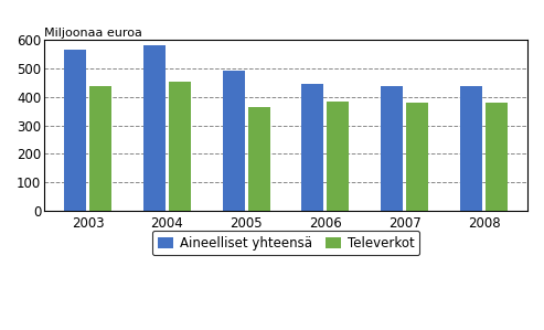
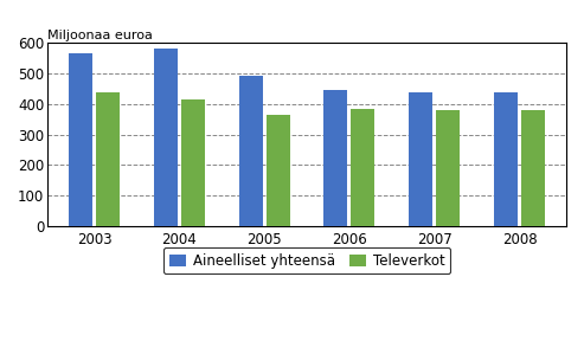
Televerkot/2004: 455 -> 415
